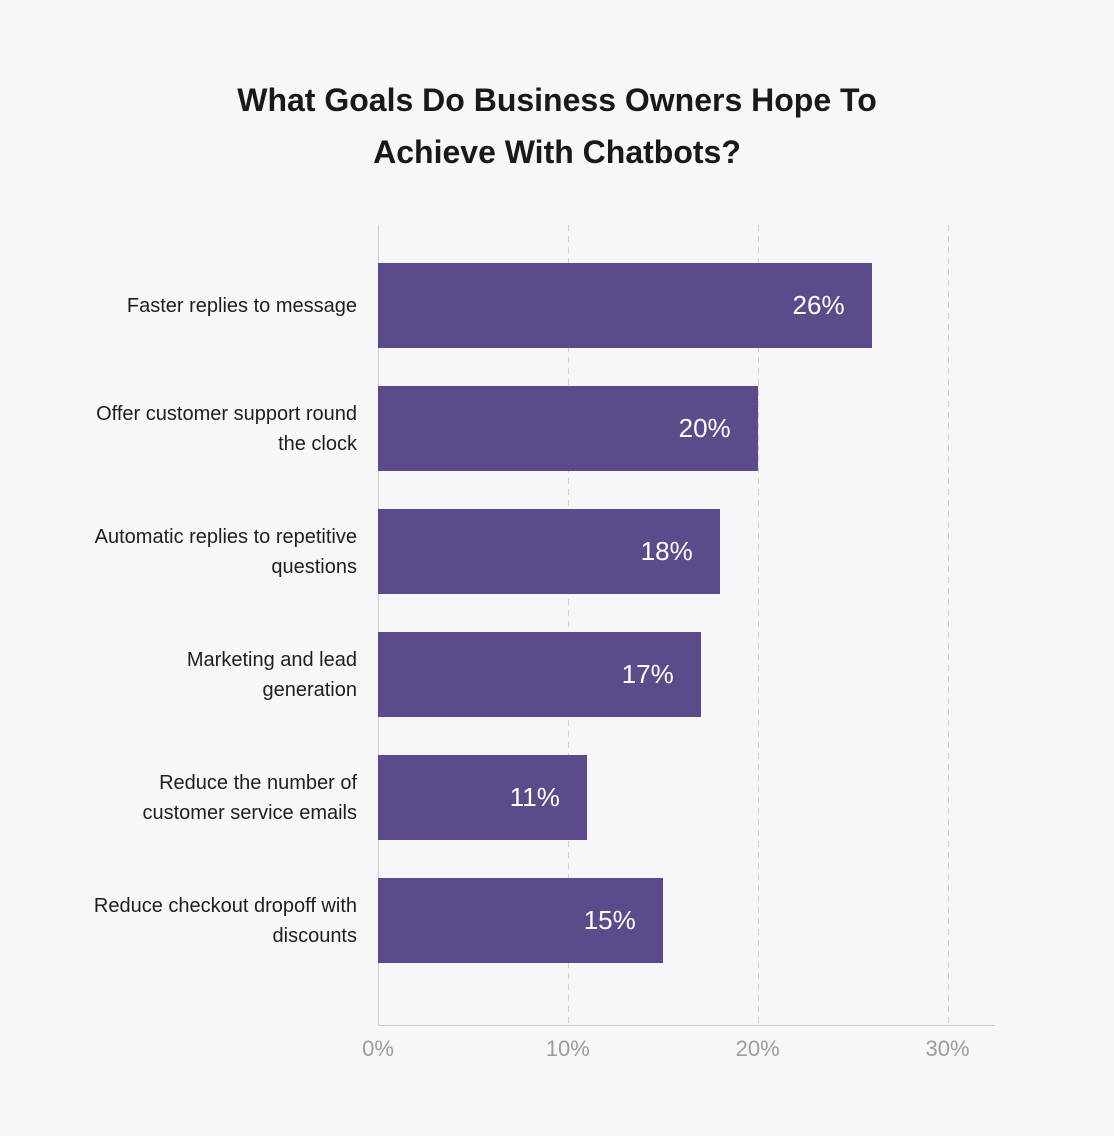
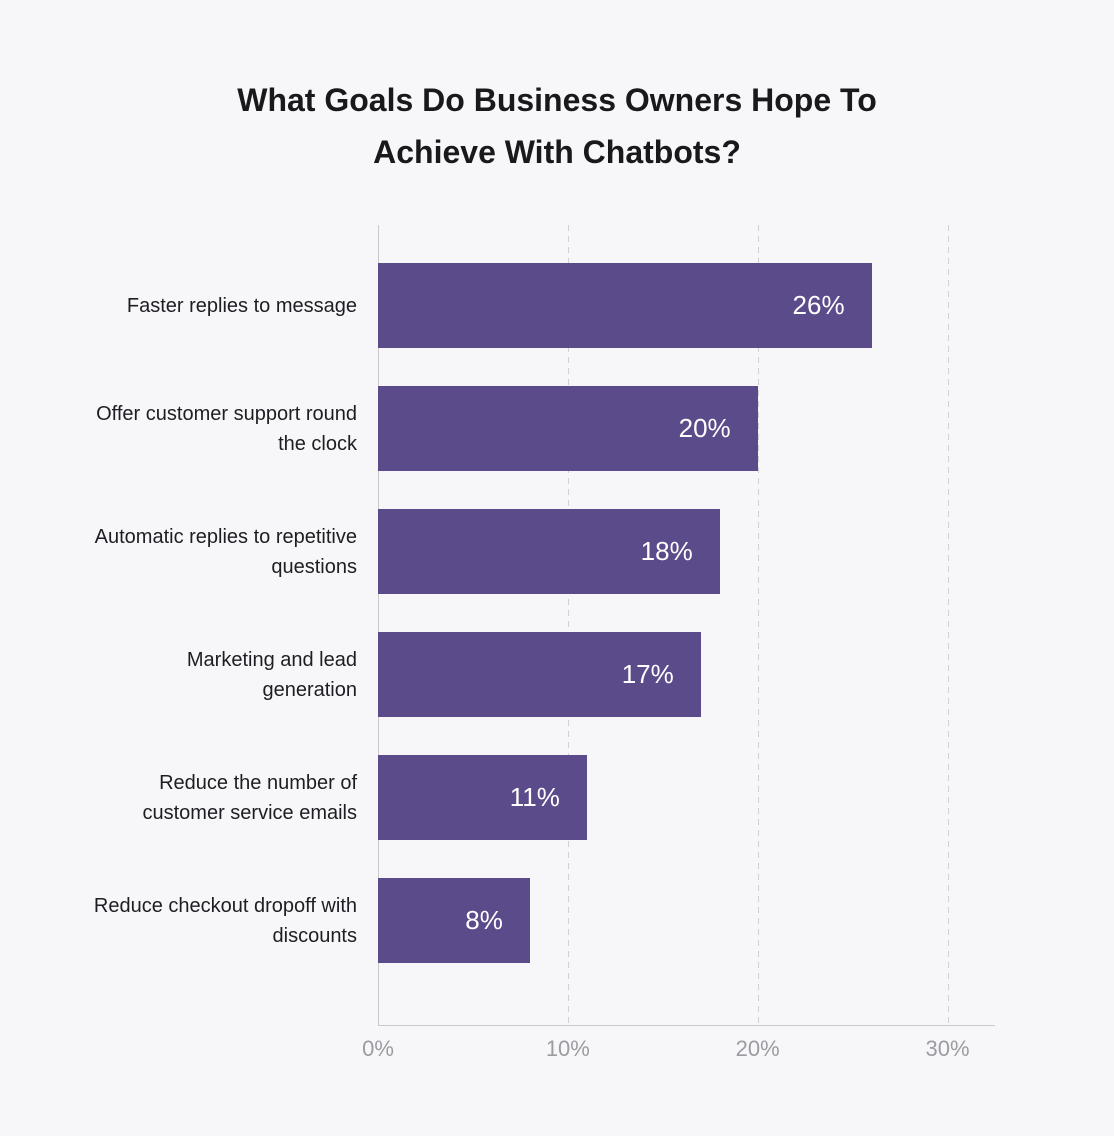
Reduce checkout dropoff with discounts: 15% -> 8%
